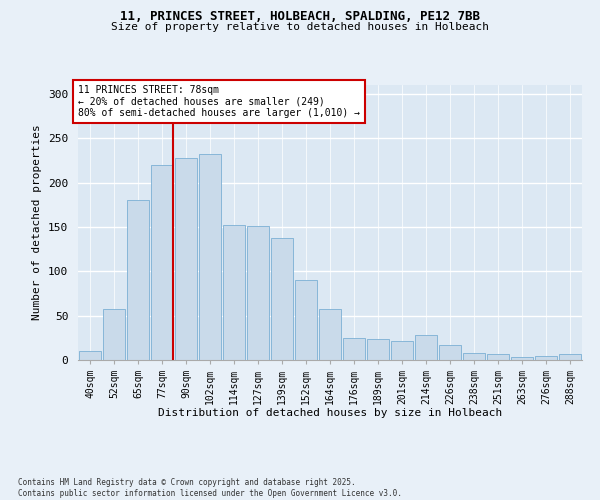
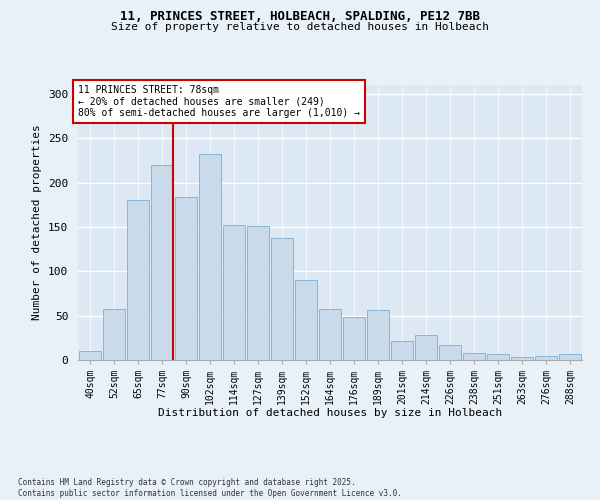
90sqm: 228 -> 184
176sqm: 25 -> 48
189sqm: 24 -> 56
